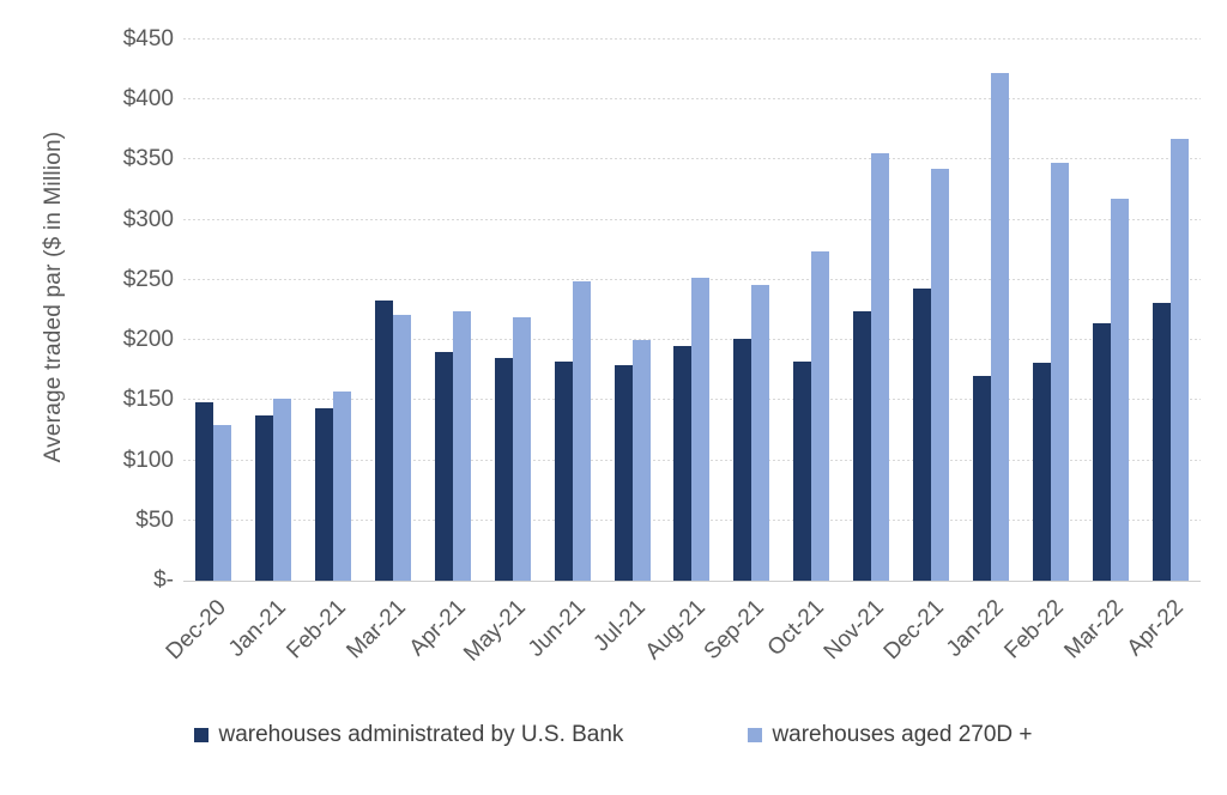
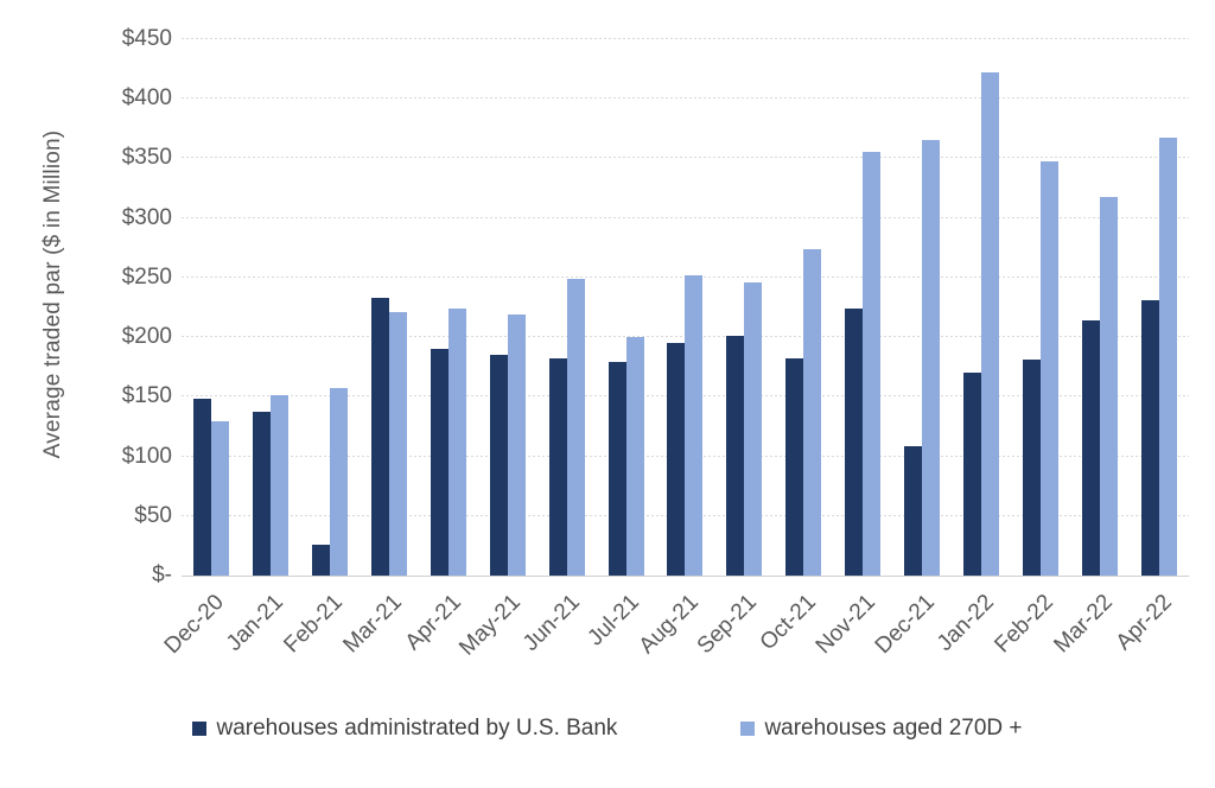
warehouses administrated by U.S. Bank/Feb-21: $143 -> $26
warehouses administrated by U.S. Bank/Dec-21: $243 -> $109
warehouses aged 270D +/Dec-21: $342 -> $365
